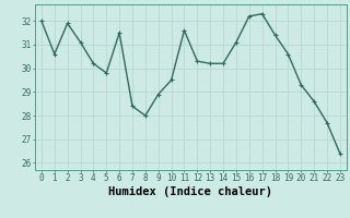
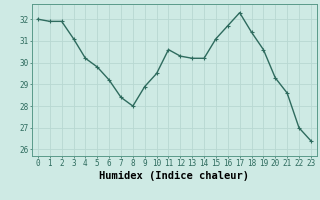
1: 30.6 -> 31.9
6: 31.5 -> 29.2
11: 31.6 -> 30.6
16: 32.2 -> 31.7
22: 27.7 -> 27.0
